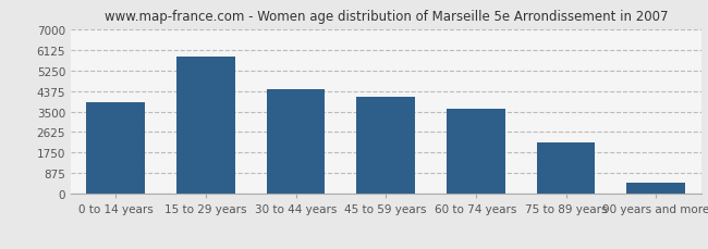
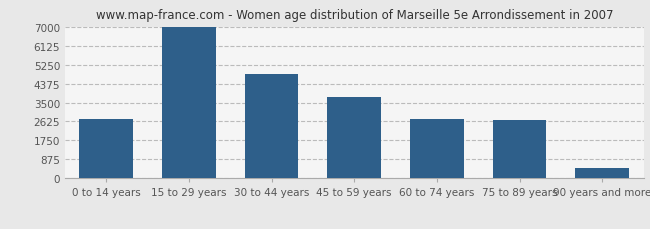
0 to 14 years: 3900 -> 2750
15 to 29 years: 5850 -> 6980
30 to 44 years: 4450 -> 4800
45 to 59 years: 4100 -> 3750
60 to 74 years: 3600 -> 2750
75 to 89 years: 2200 -> 2700
